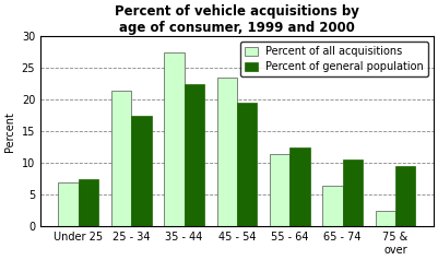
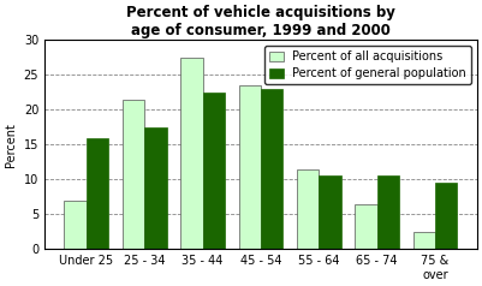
Percent of general population/Under 25: 7.5 -> 16.0
Percent of general population/45 - 54: 19.5 -> 23.0
Percent of general population/55 - 64: 12.5 -> 10.6
